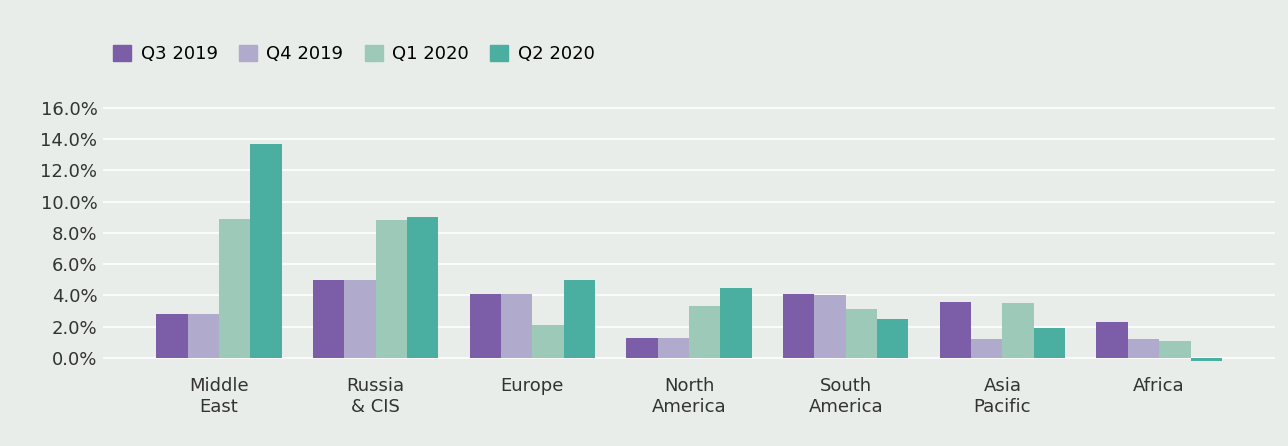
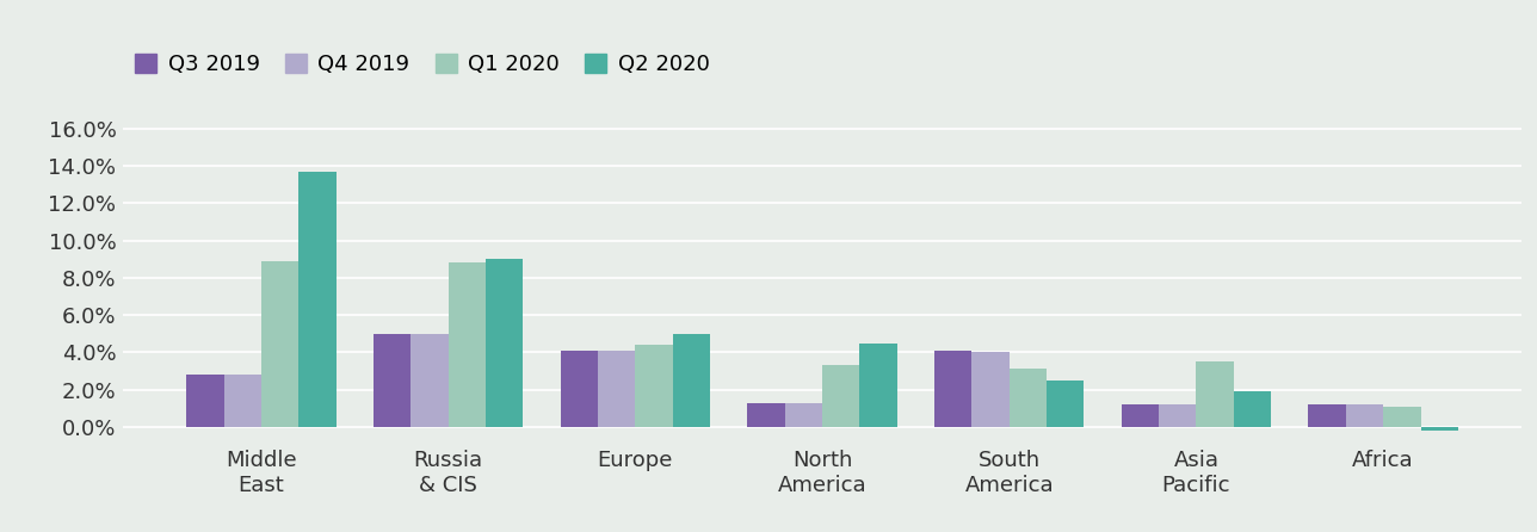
Q1 2020/Europe: 2.1% -> 4.4%
Q3 2019/Asia Pacific: 3.6% -> 1.2%
Q3 2019/Africa: 2.3% -> 1.2%
